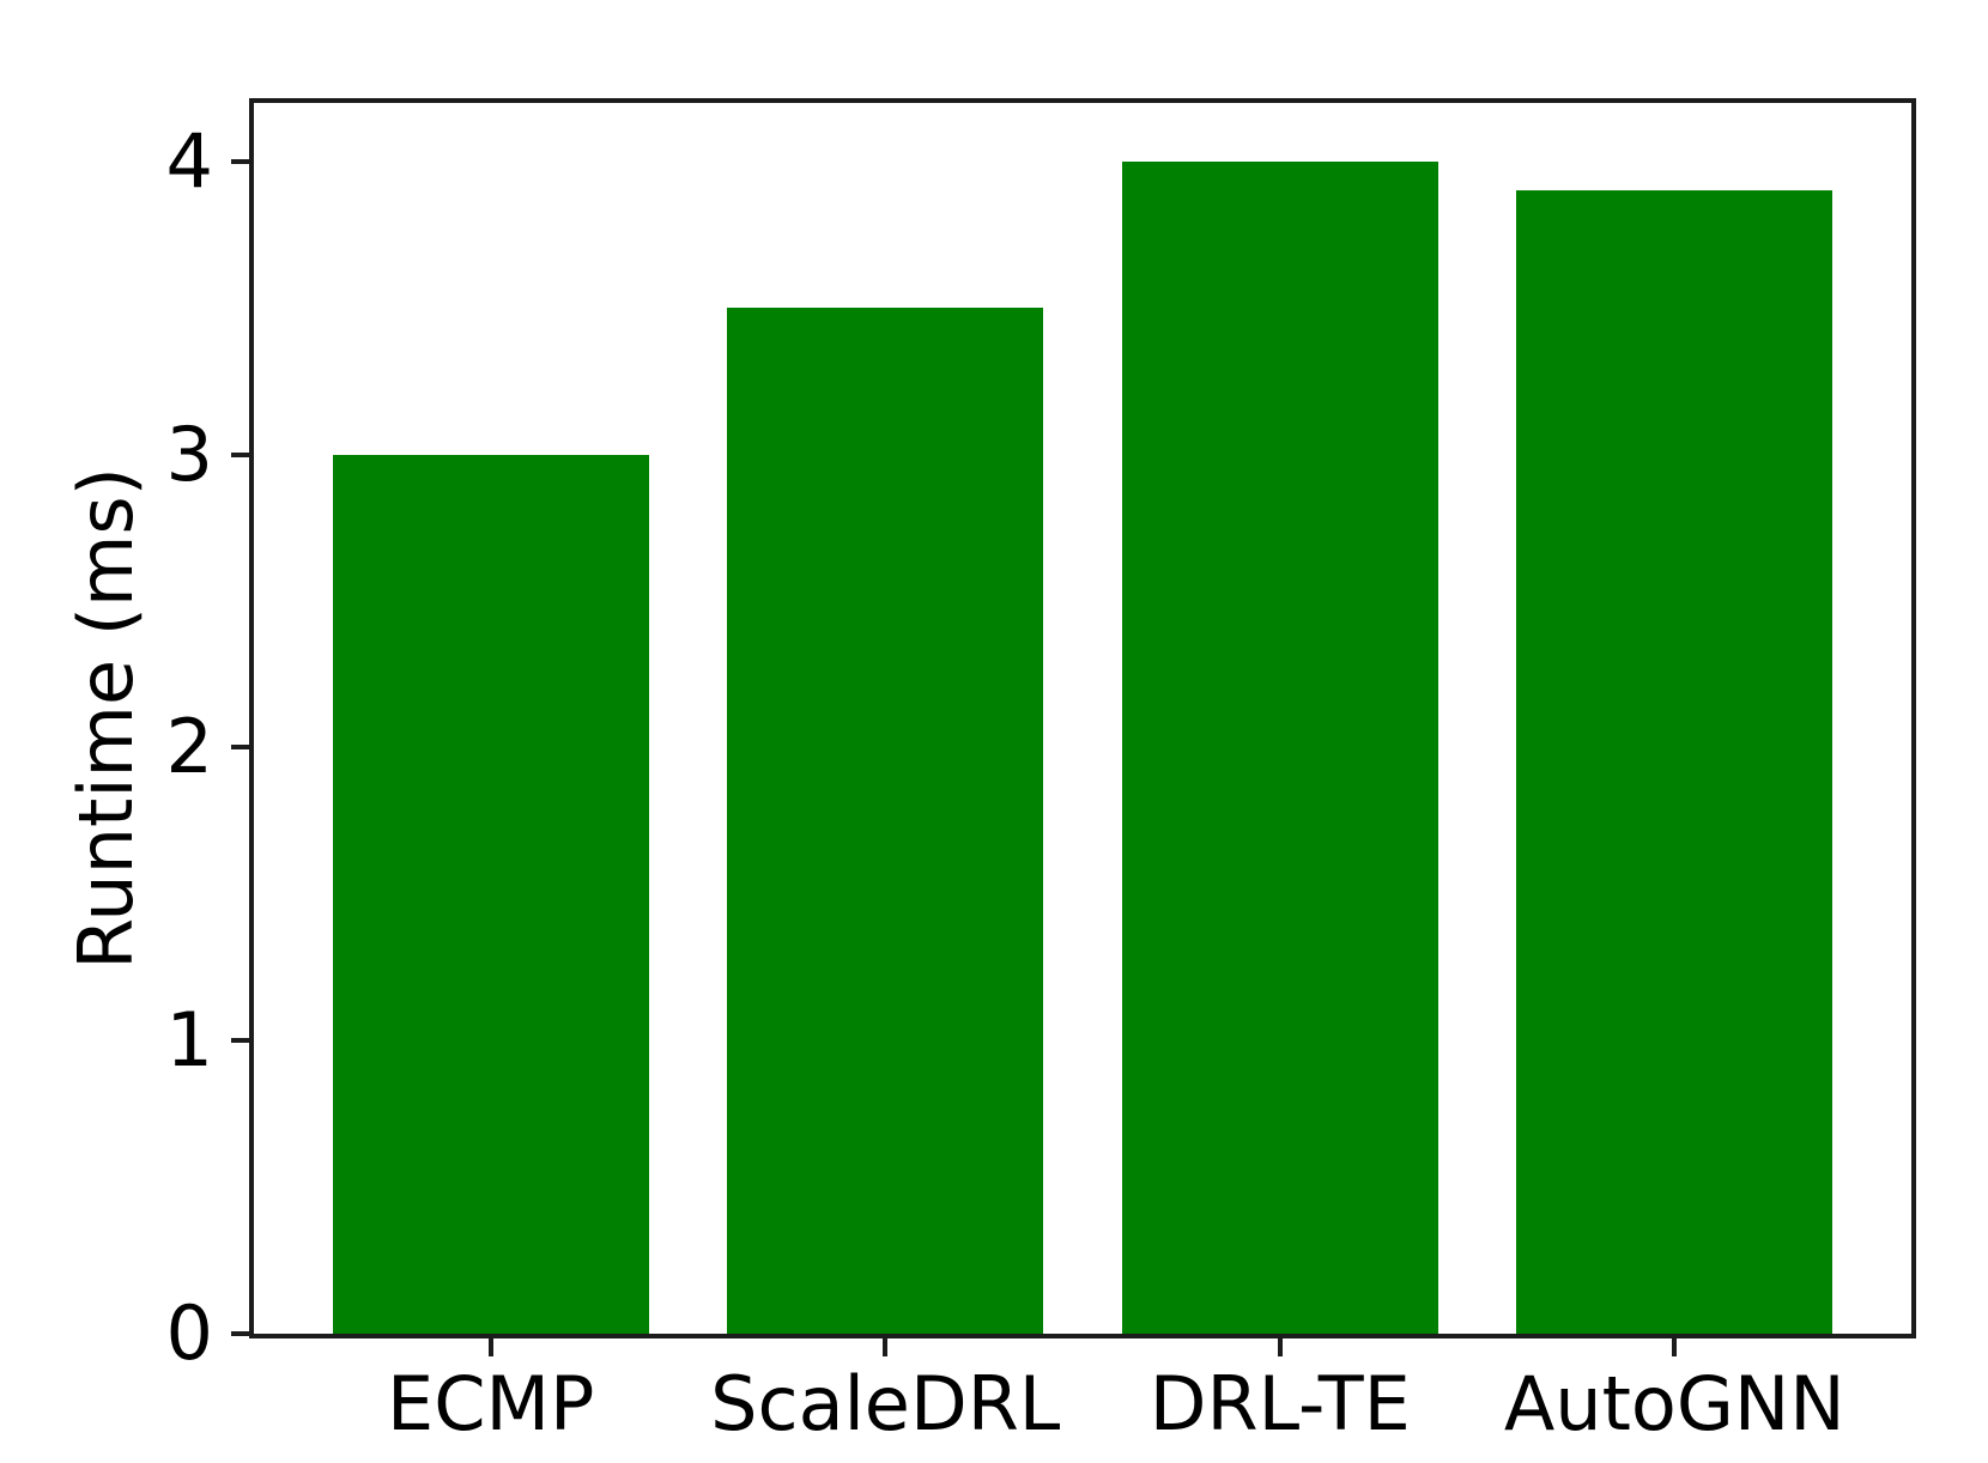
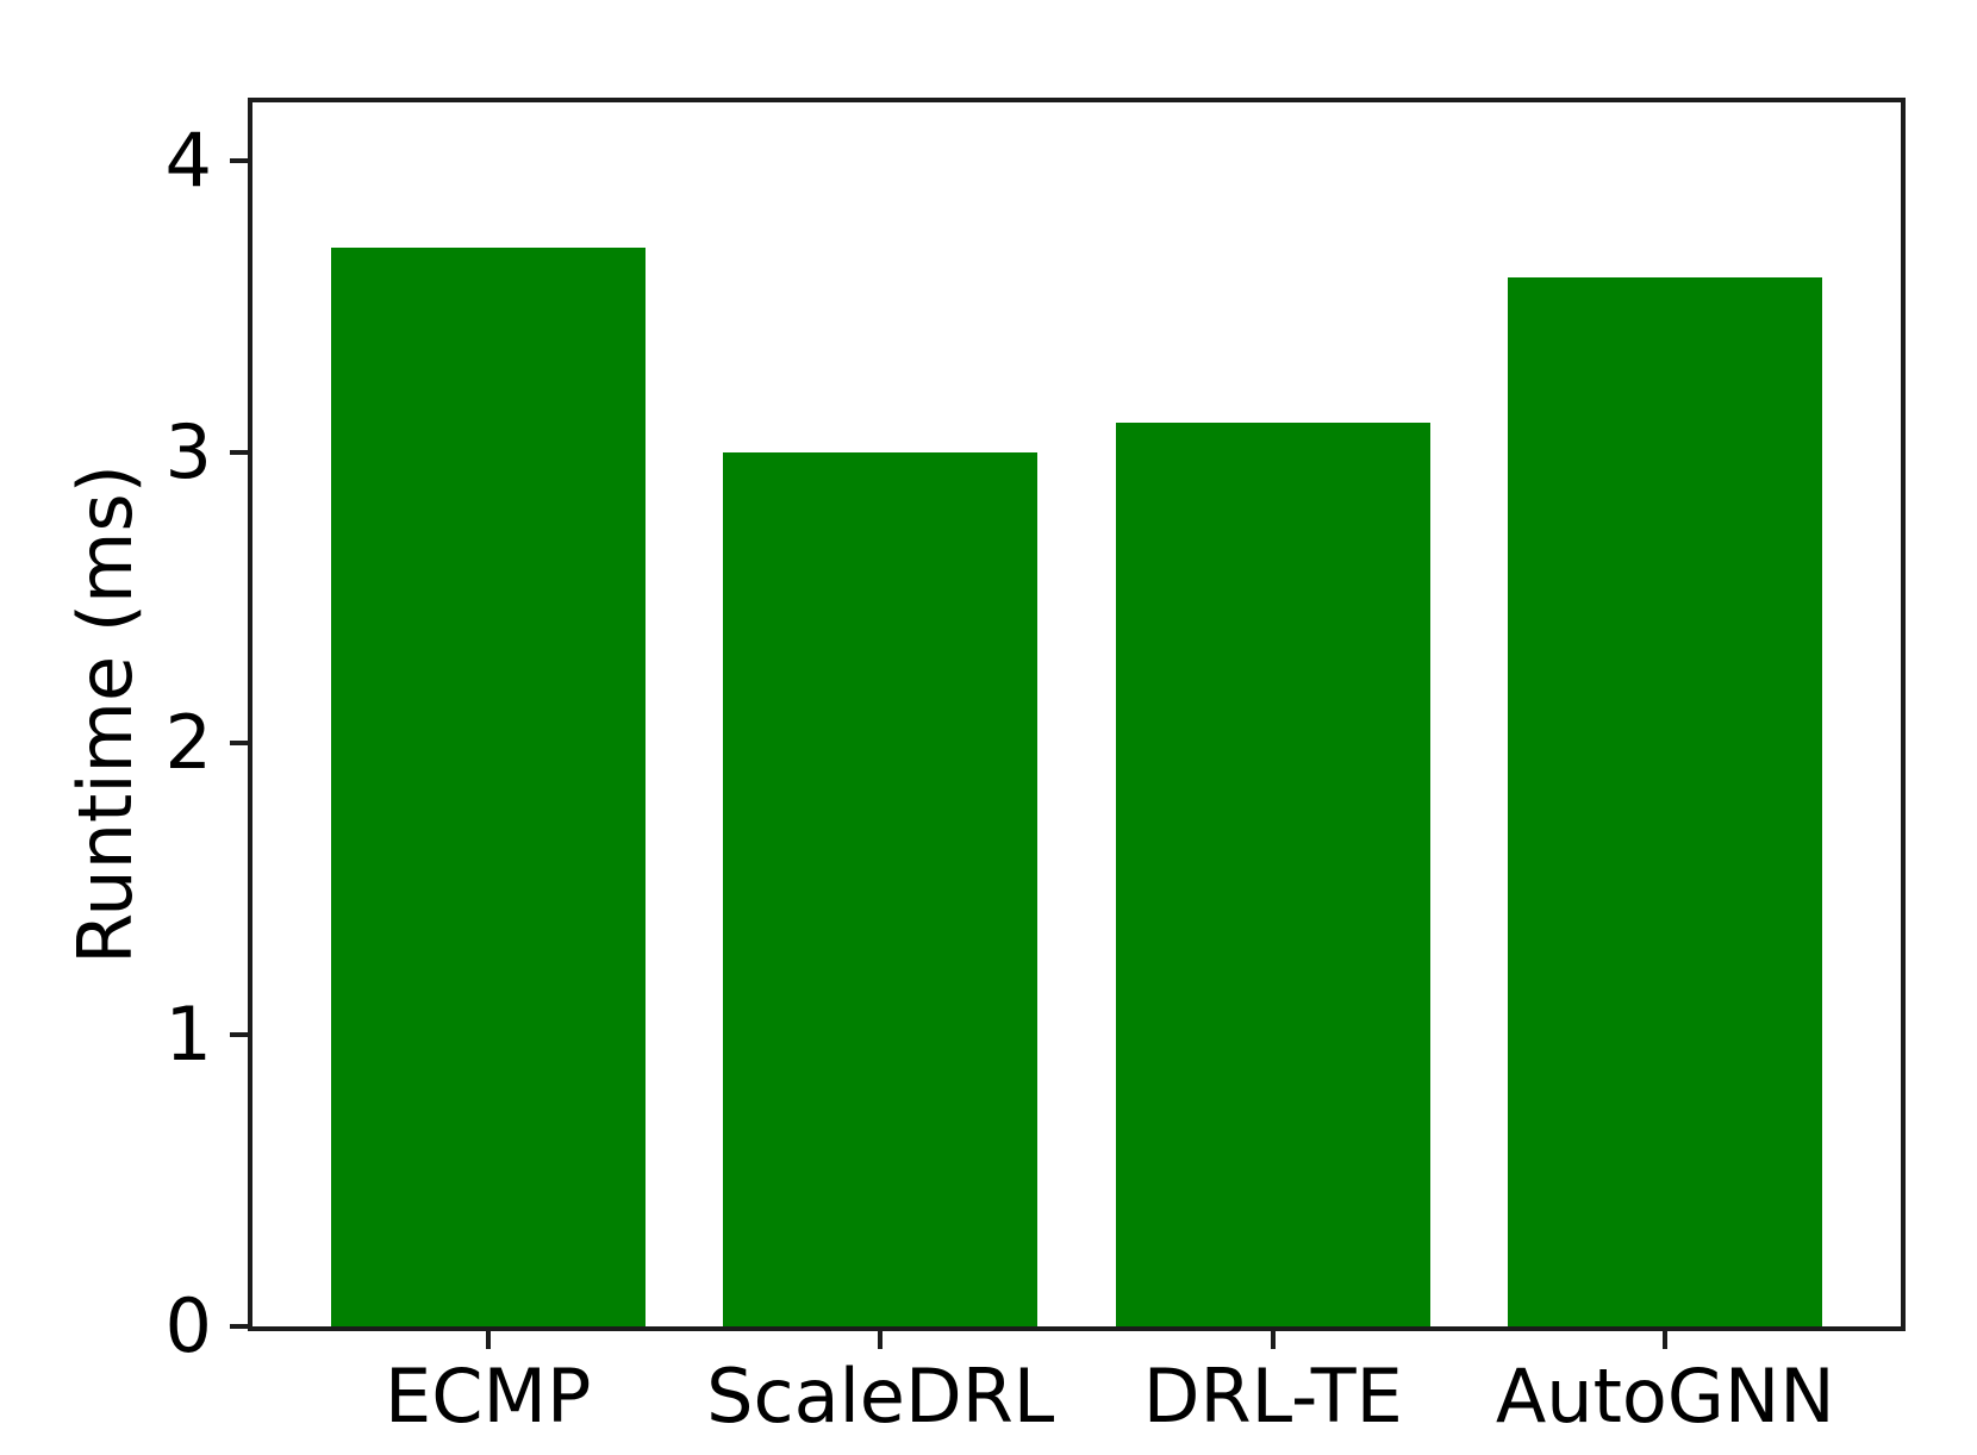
ECMP: 3.0 -> 3.7
ScaleDRL: 3.5 -> 3.0
DRL-TE: 4.0 -> 3.1
AutoGNN: 3.9 -> 3.6
